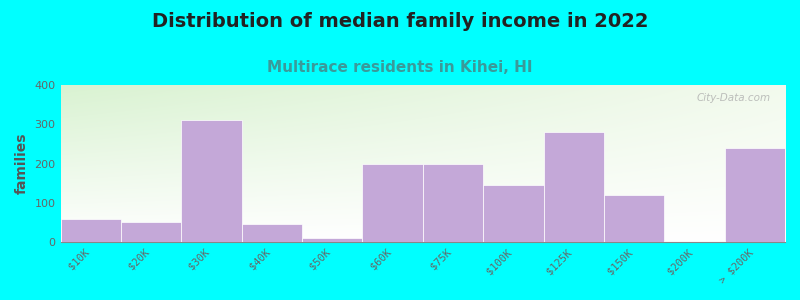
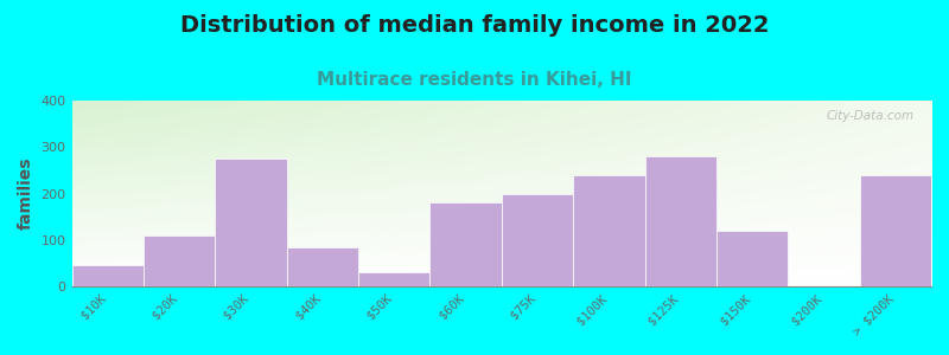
$10K: 60 -> 45
$20K: 50 -> 110
$30K: 310 -> 275
$40K: 45 -> 85
$50K: 10 -> 30
$60K: 200 -> 180
$100K: 145 -> 240
